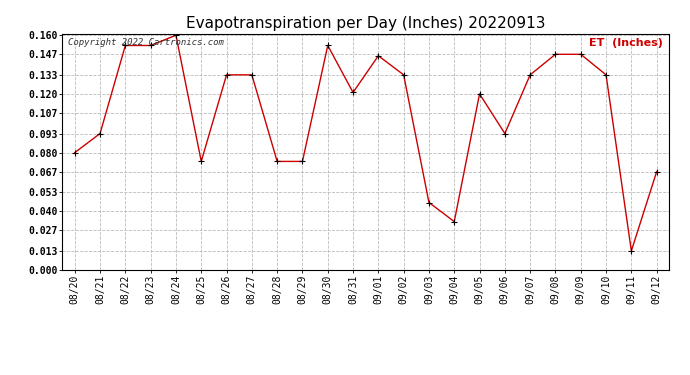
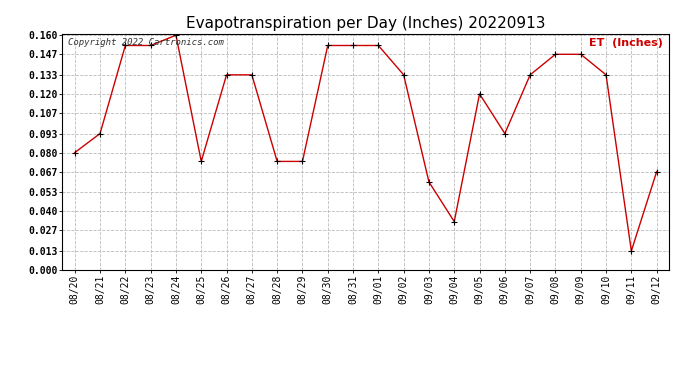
08/31: 0.121 -> 0.153
09/01: 0.146 -> 0.153
09/03: 0.046 -> 0.060
